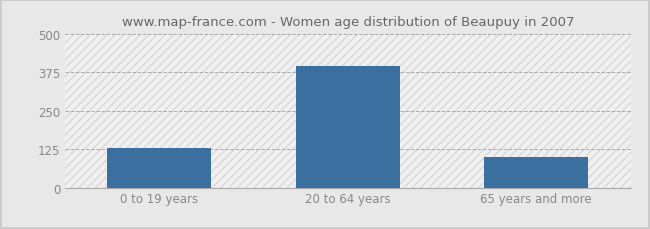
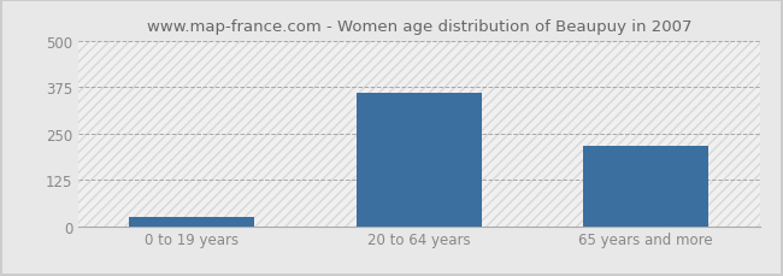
0 to 19 years: 130 -> 25
20 to 64 years: 395 -> 360
65 years and more: 100 -> 215
